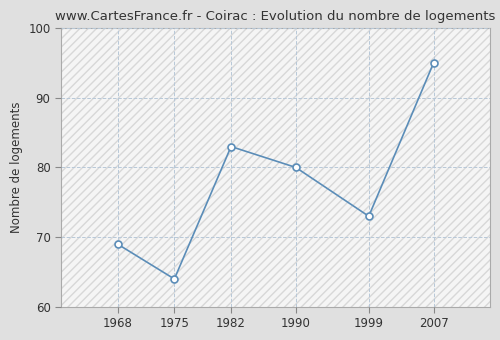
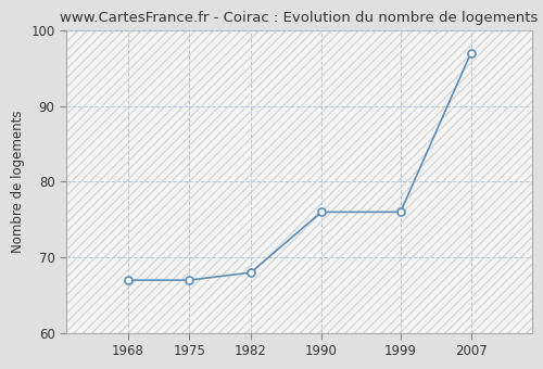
1968: 69 -> 67
1975: 64 -> 67
1982: 83 -> 68
1990: 80 -> 76
1999: 73 -> 76
2007: 95 -> 97
